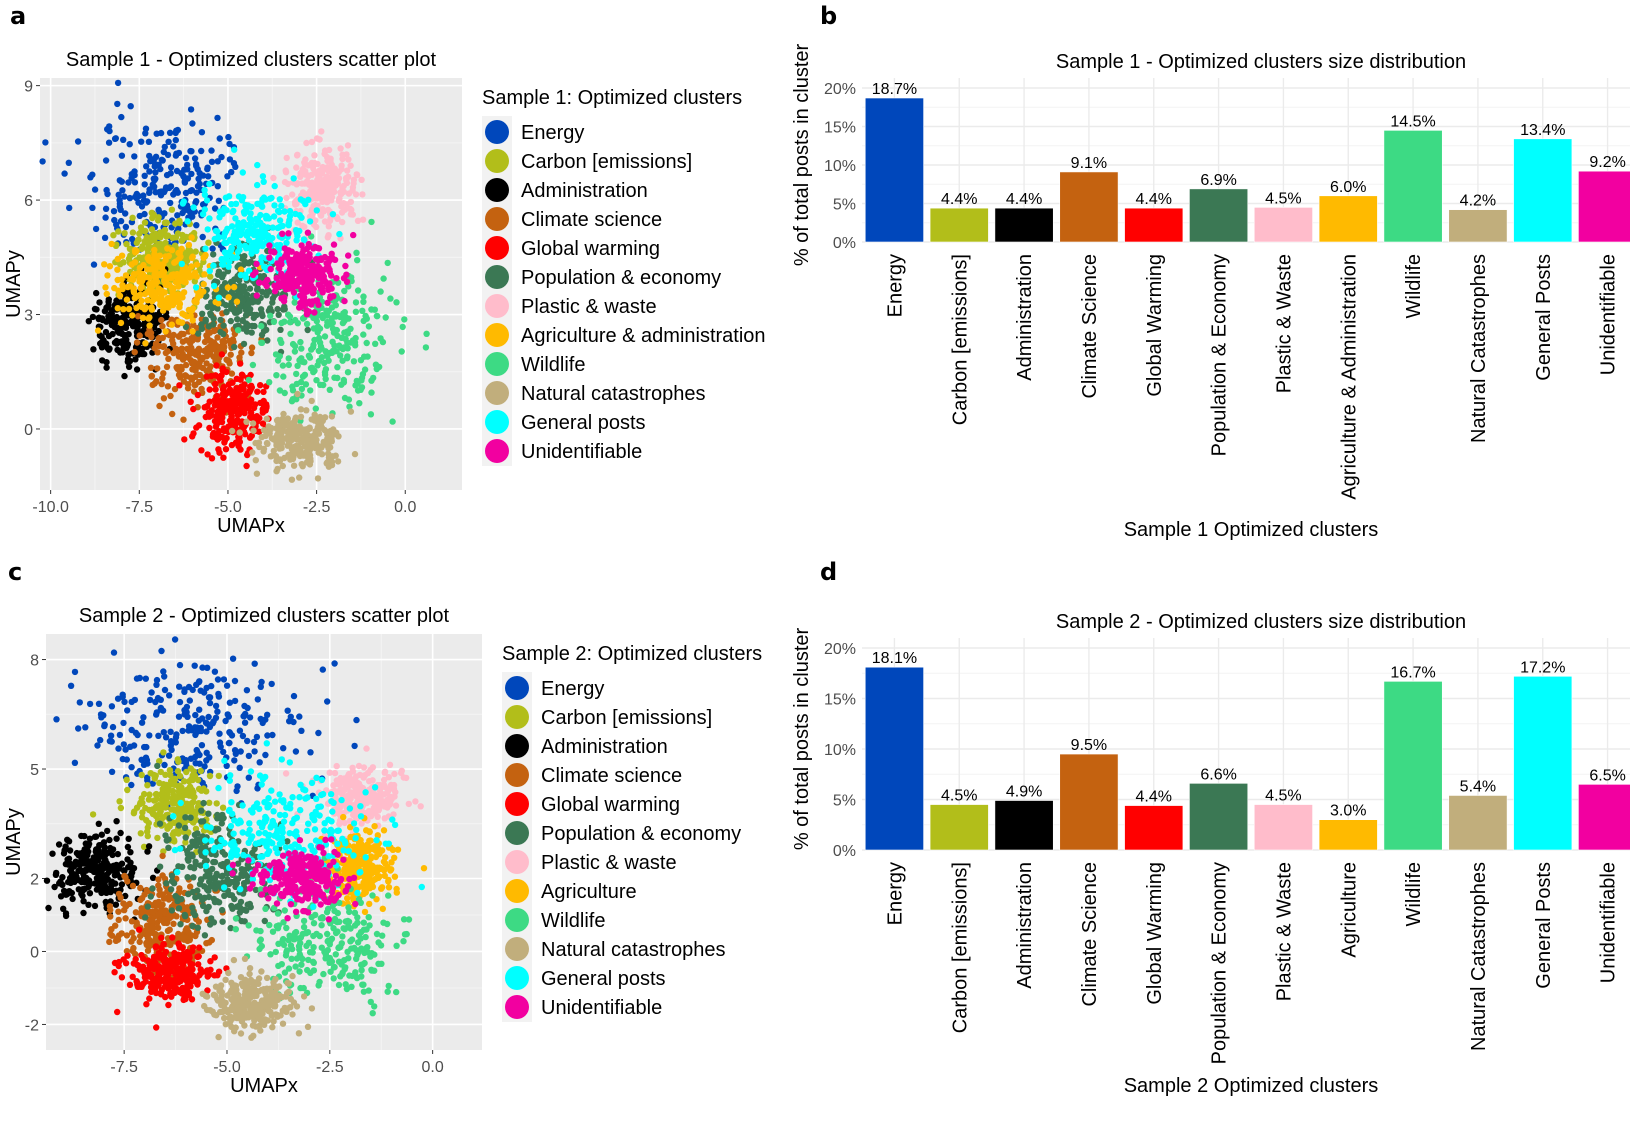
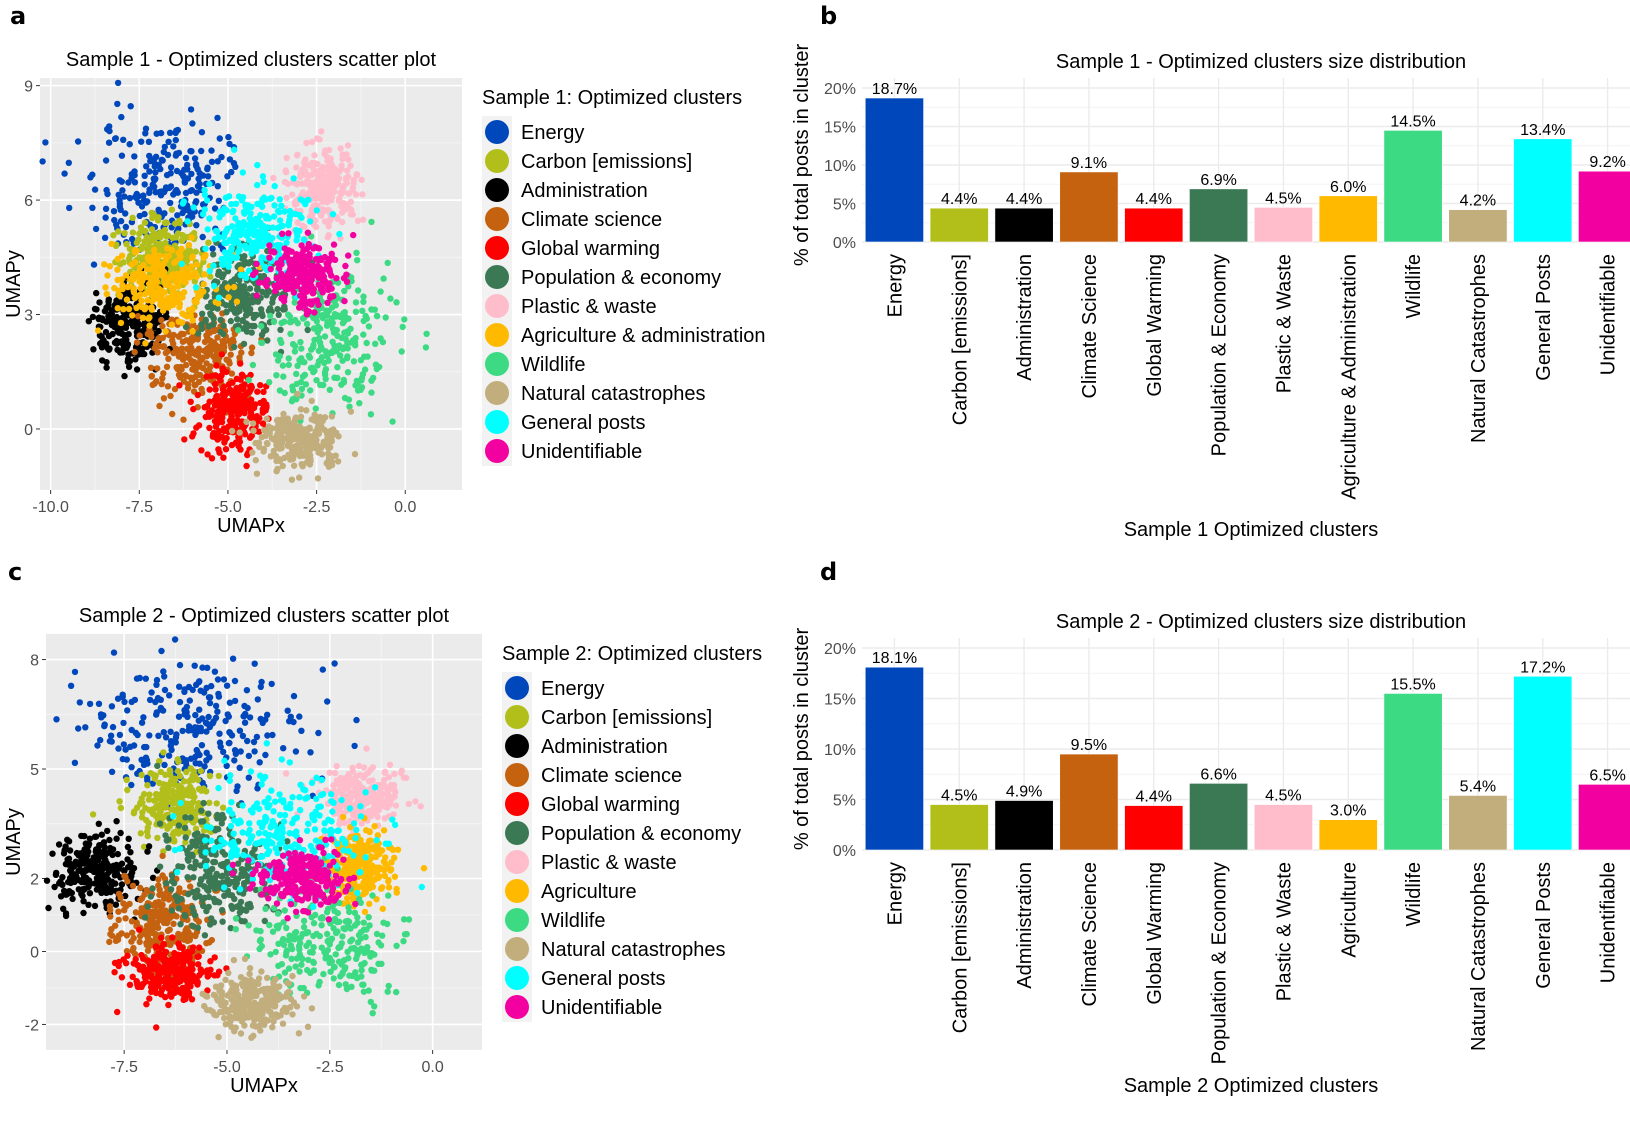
Sample 2 - Optimized clusters size distribution/Wildlife: 16.7% -> 15.5%
